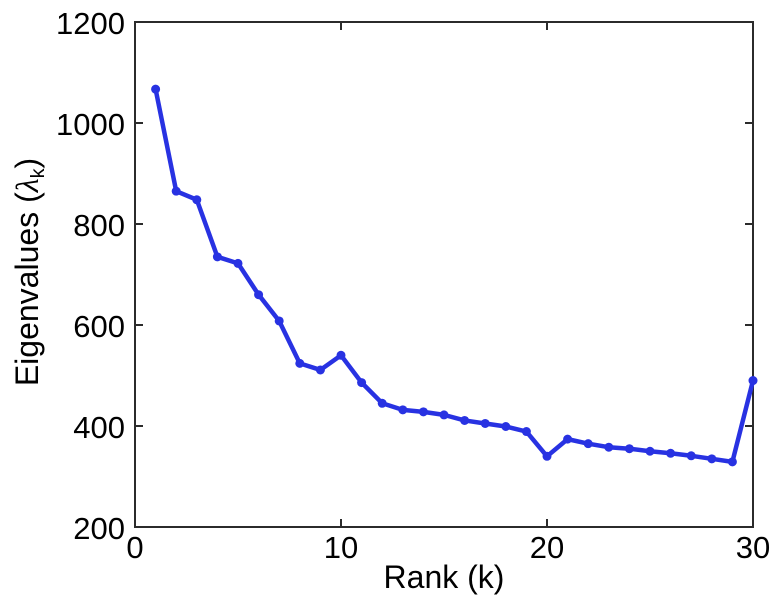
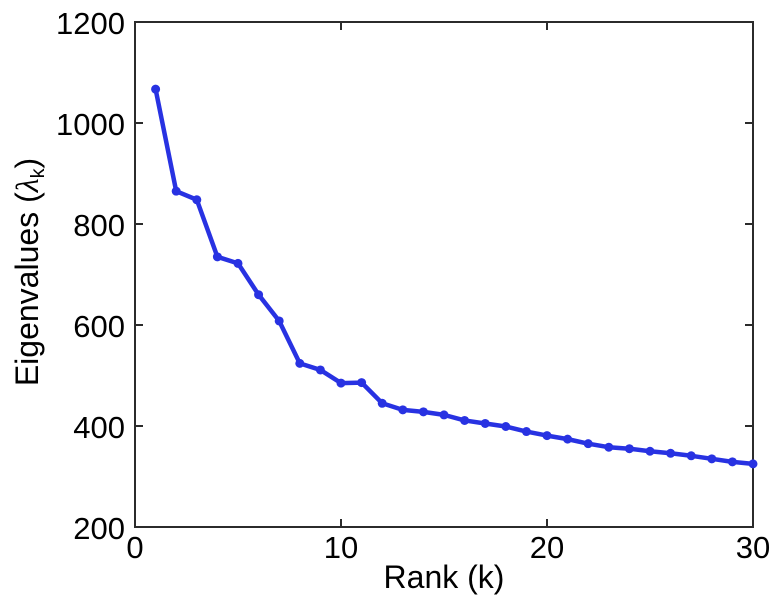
10: 540 -> 480
20: 340 -> 380
30: 490 -> 320
